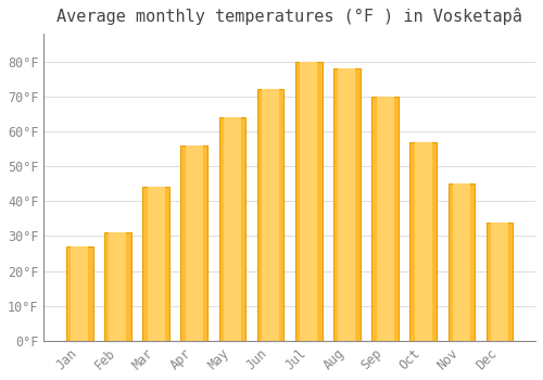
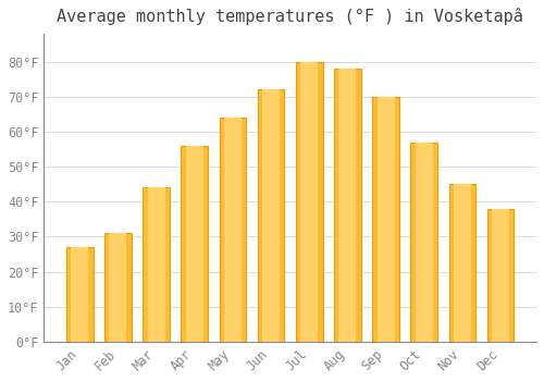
Dec: 34°F -> 38°F
